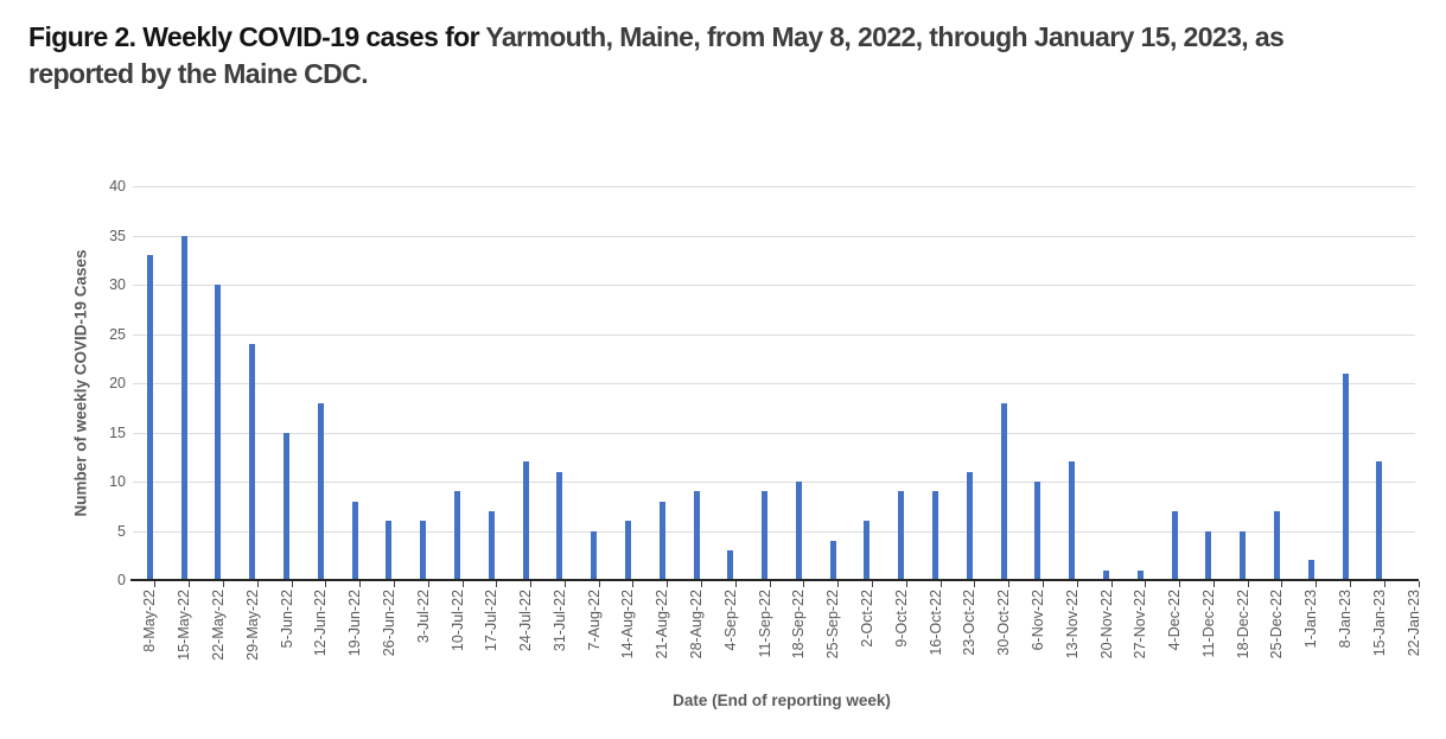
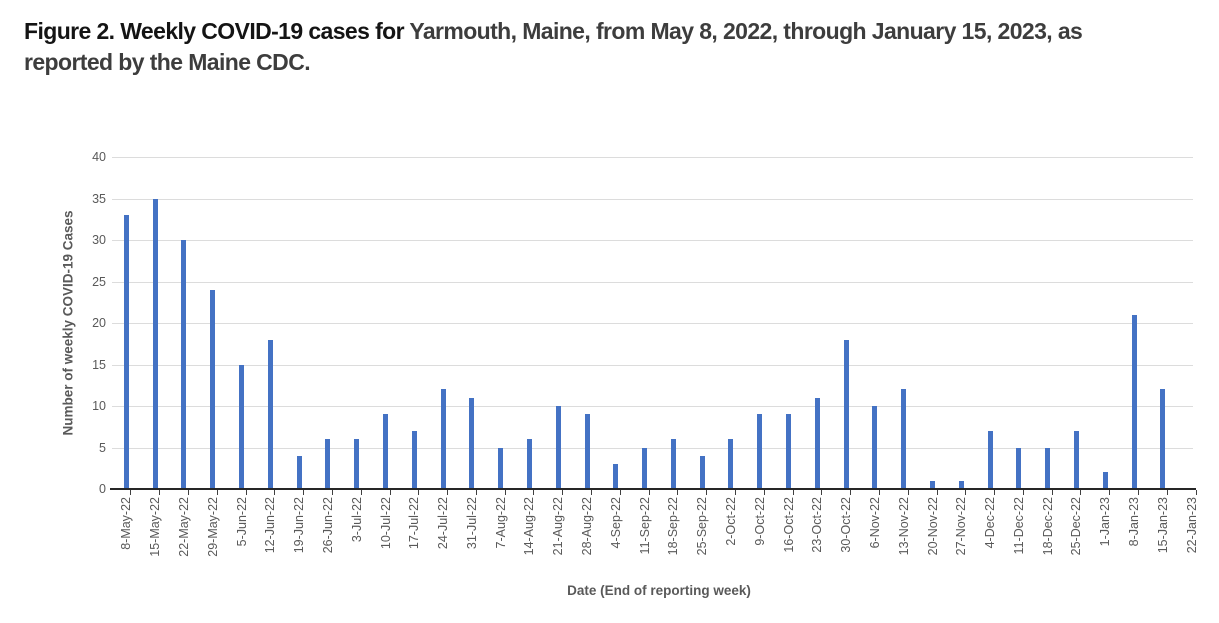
19-Jun-22: 8 -> 4
21-Aug-22: 8 -> 10
11-Sep-22: 9 -> 5
18-Sep-22: 10 -> 6
